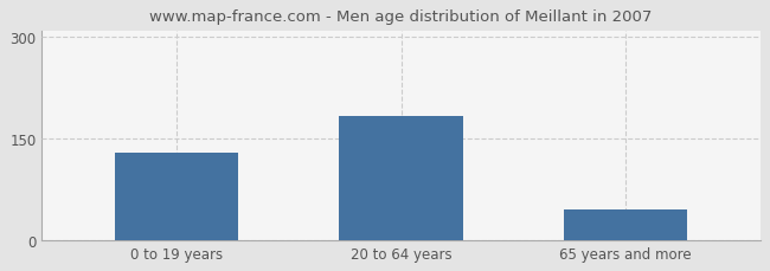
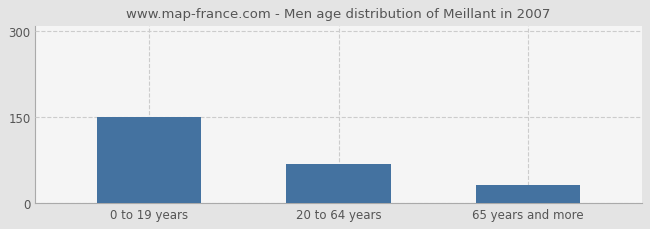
0 to 19 years: 130 -> 150
20 to 64 years: 183 -> 68
65 years and more: 45 -> 32
